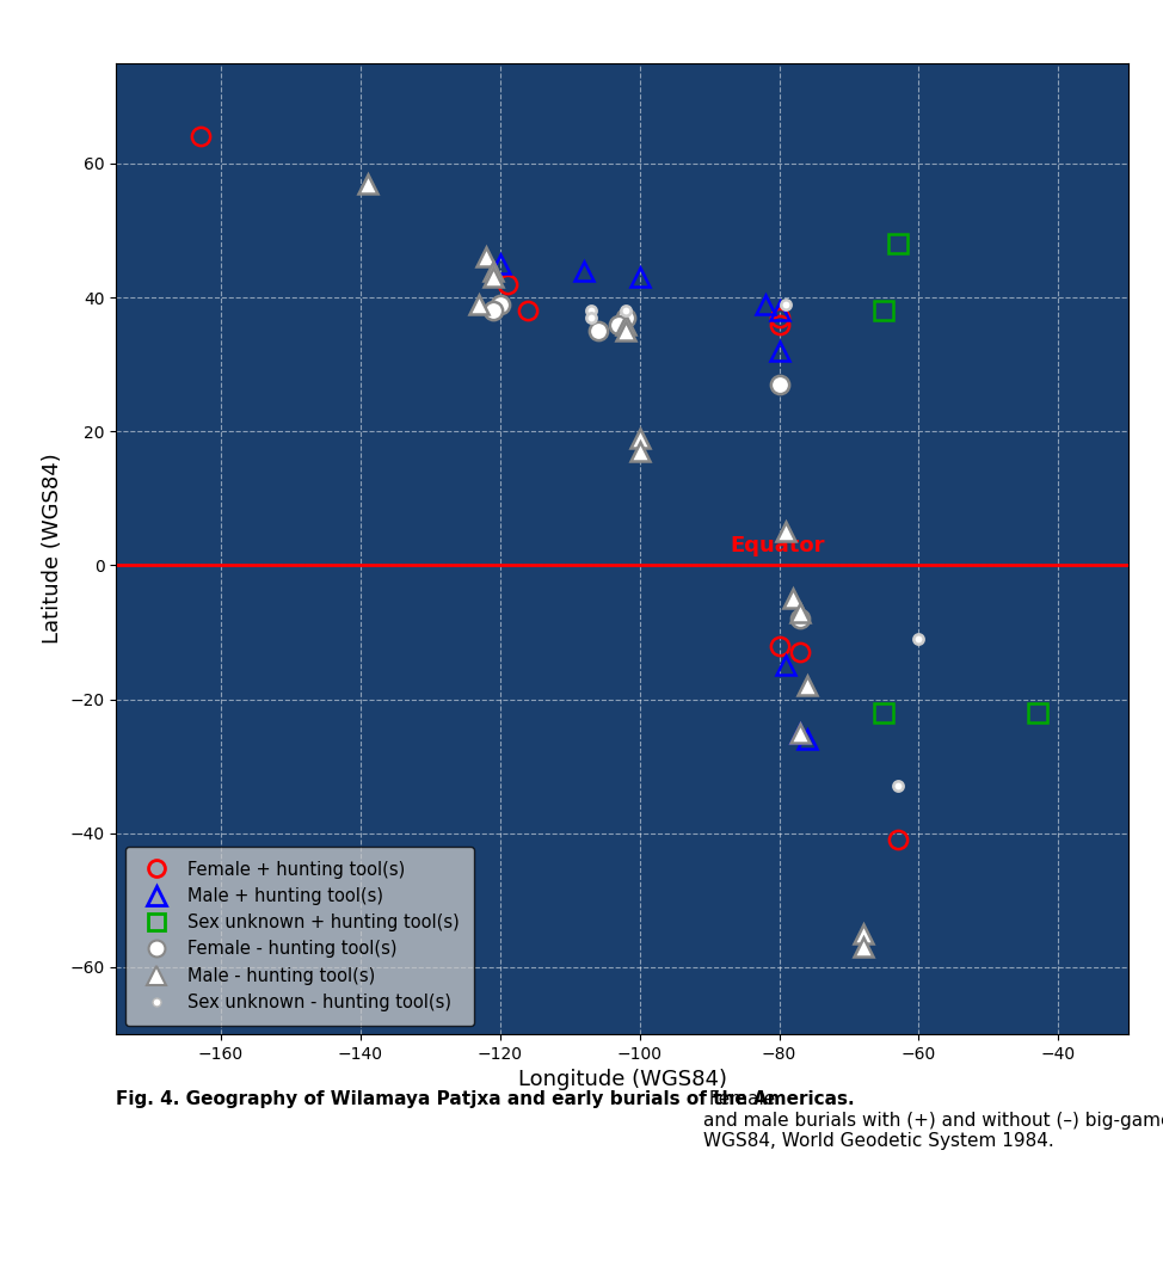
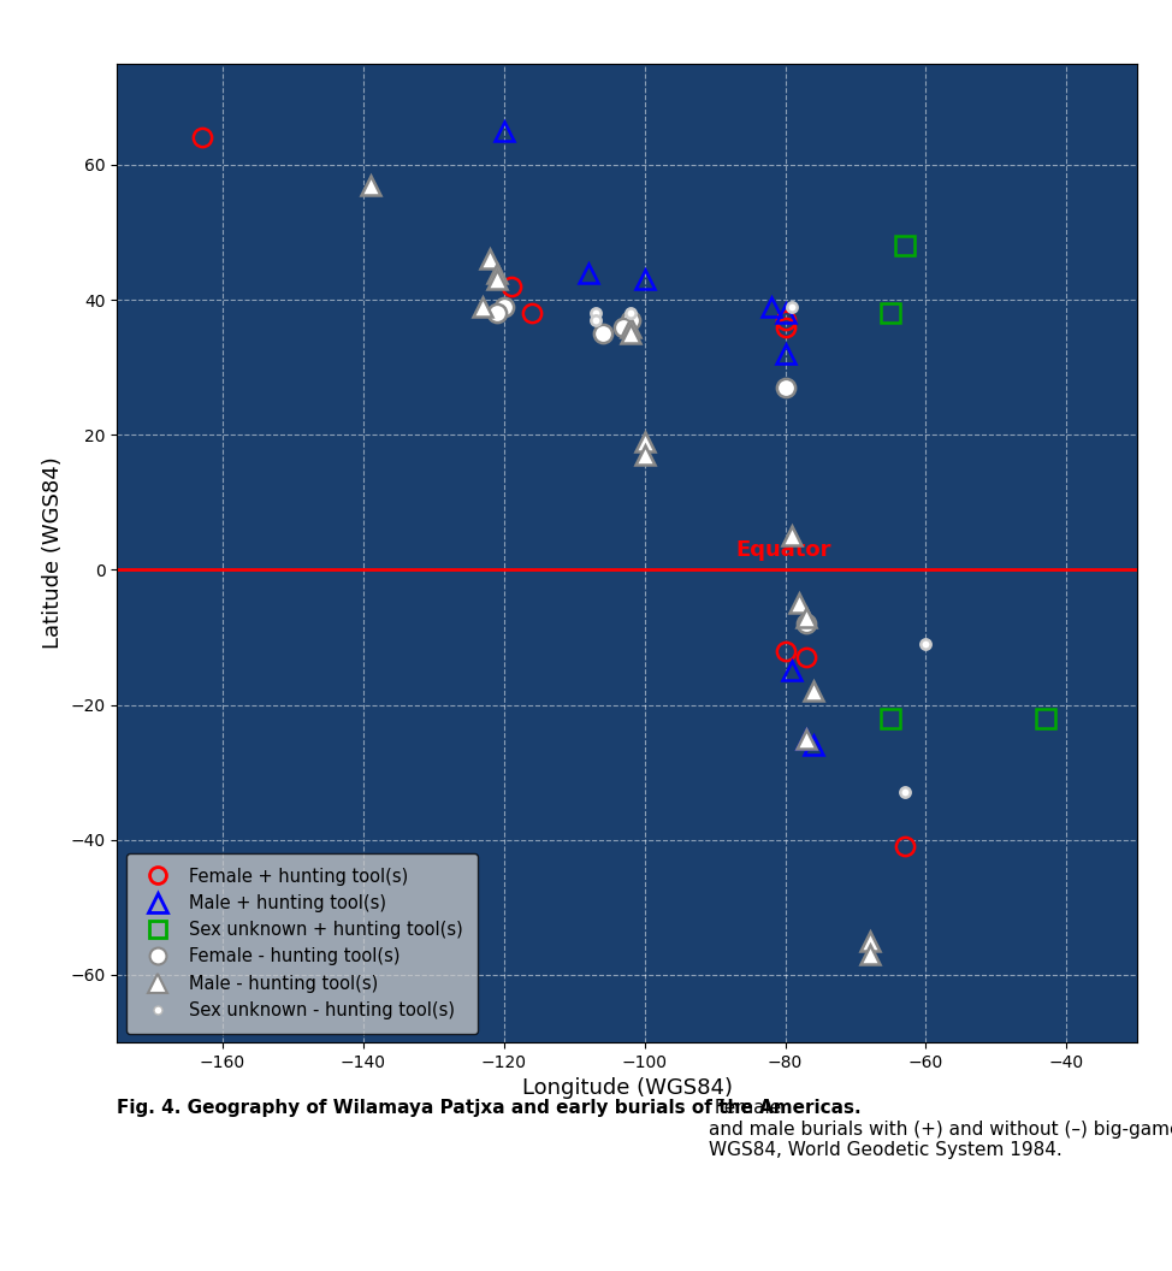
Male + hunting tool(s)/−120: 45 -> 65
